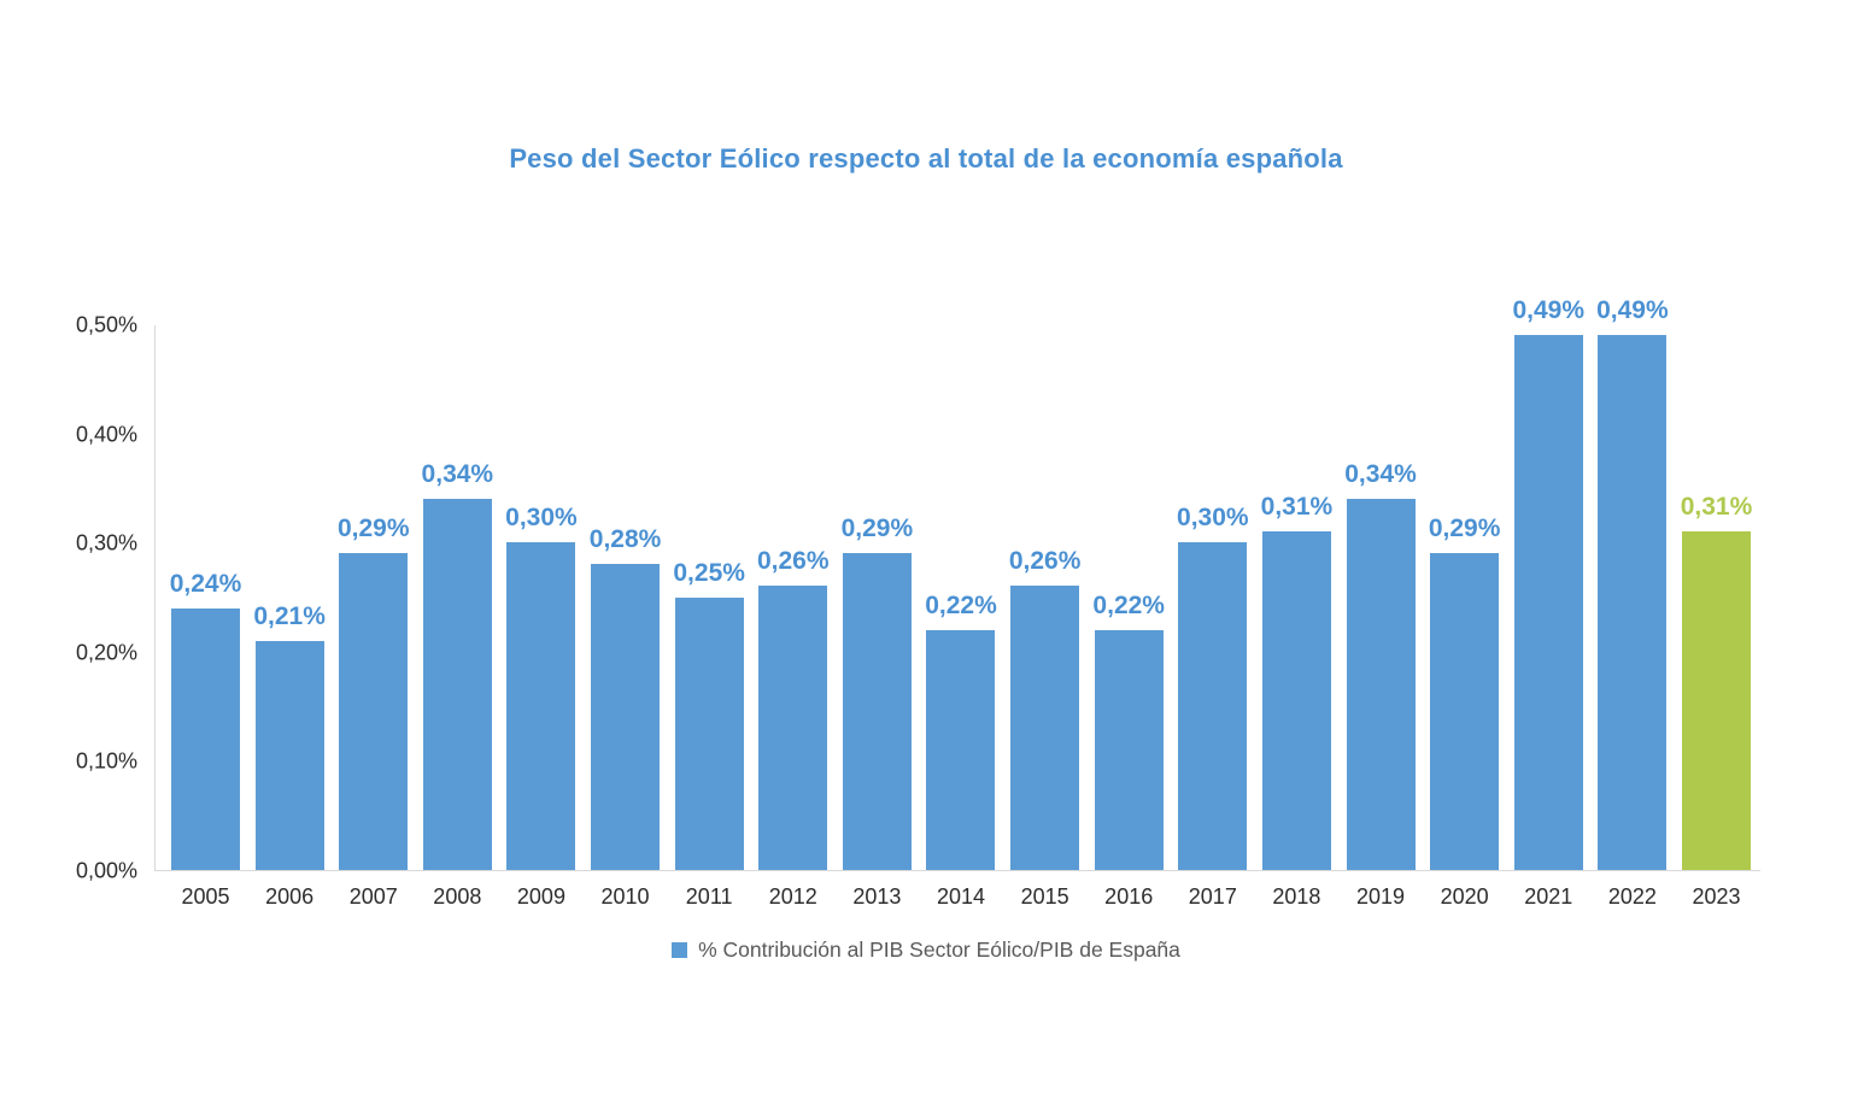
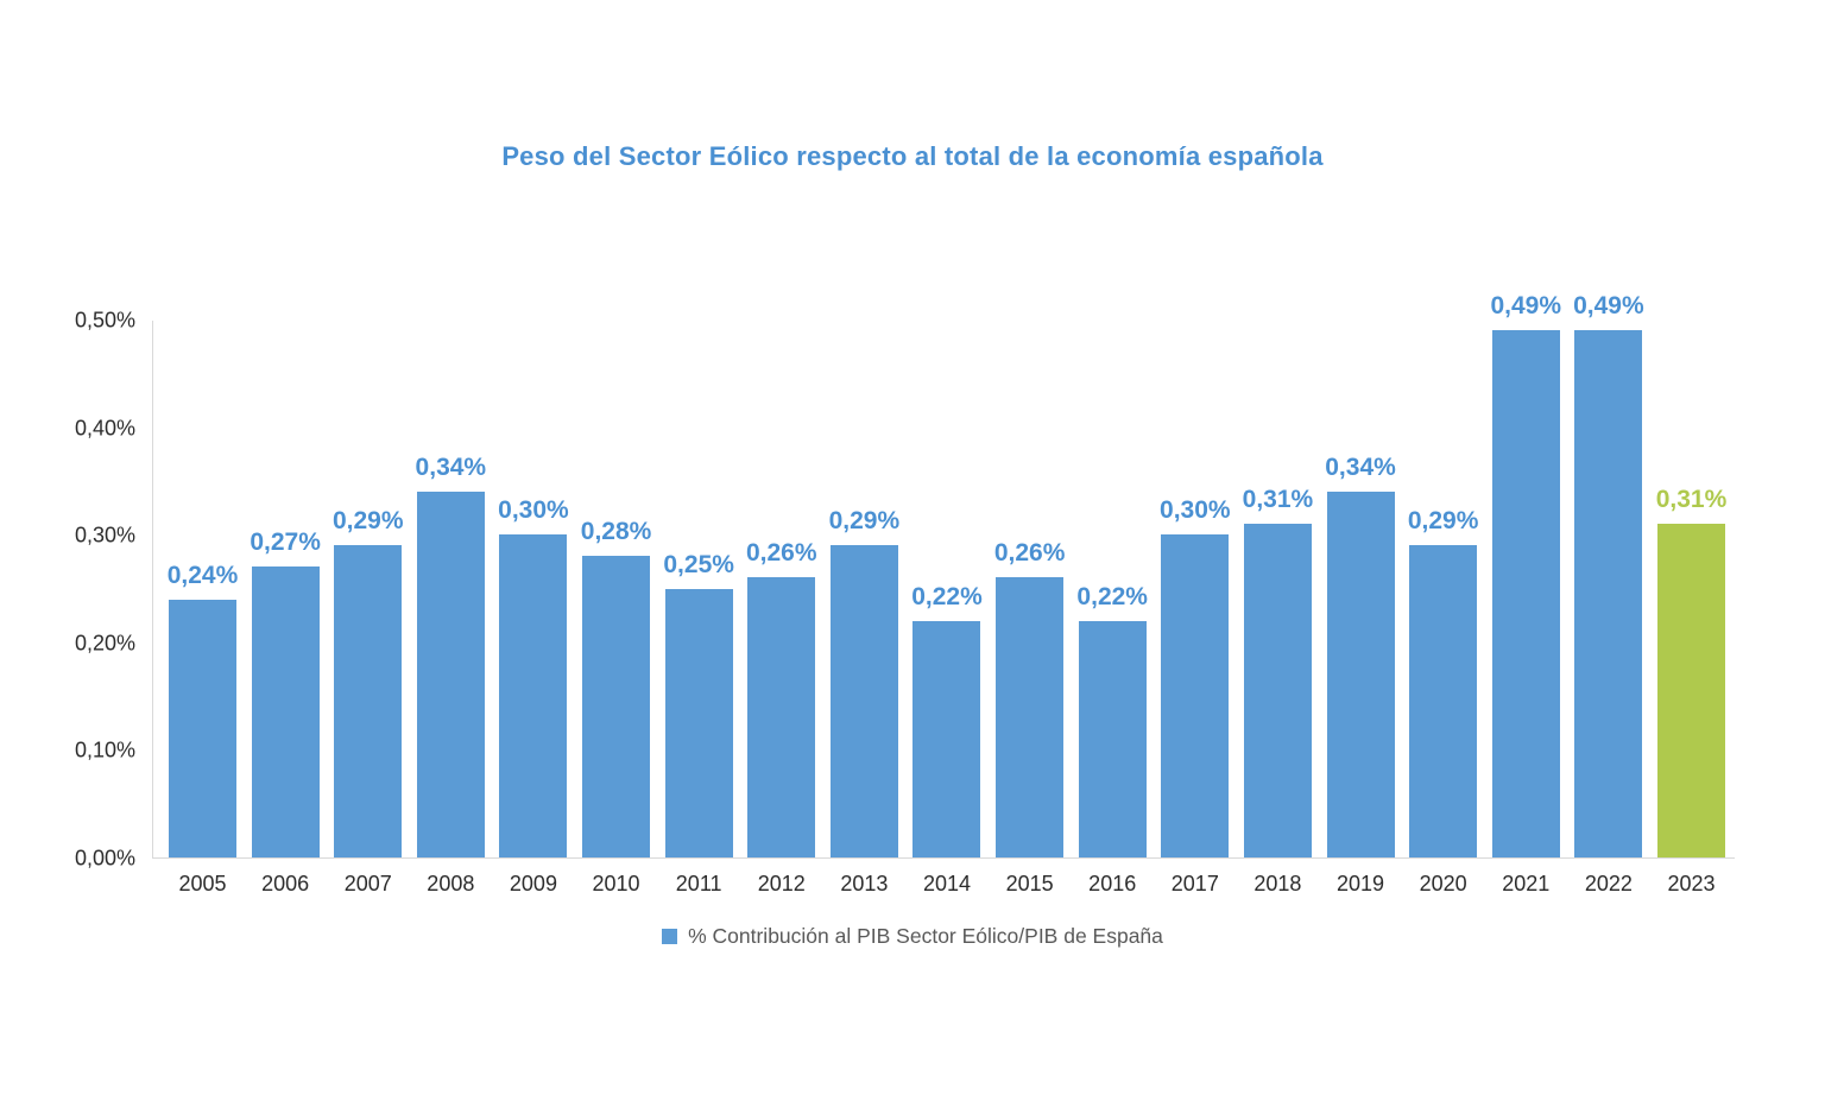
2006: 0,21% -> 0,27%
